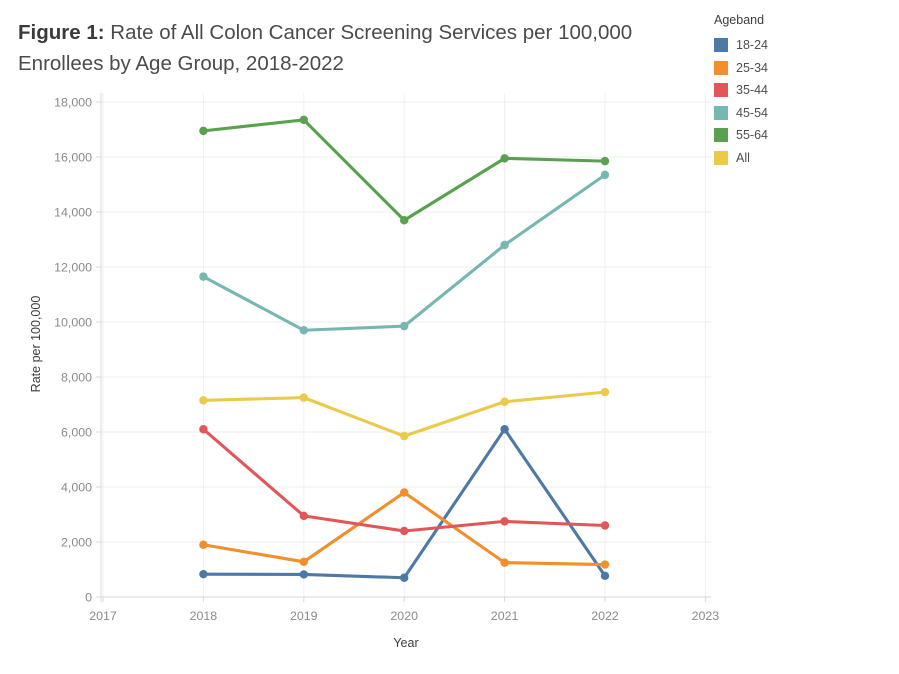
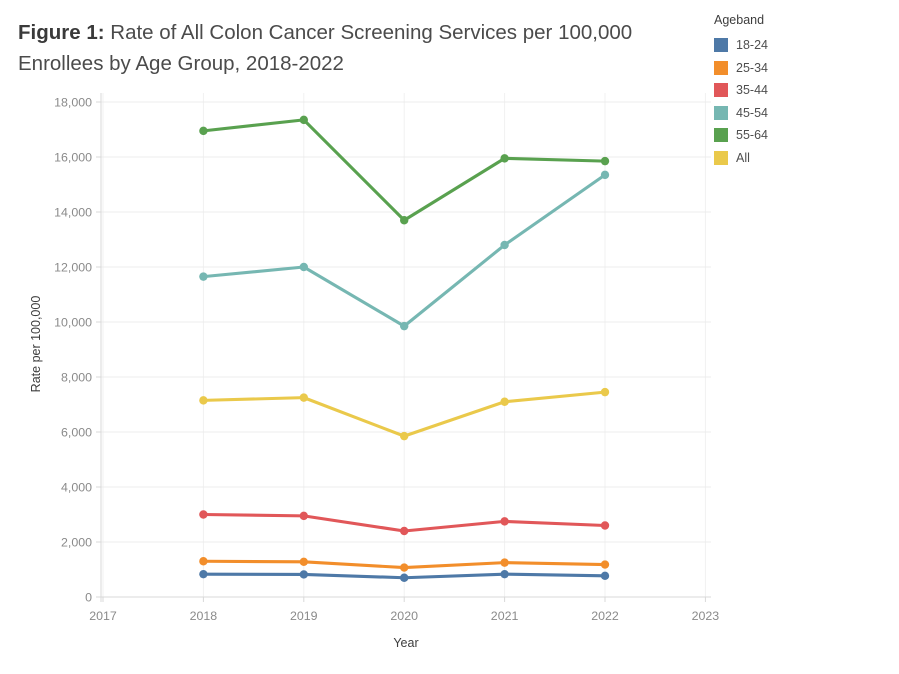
25-34/2018: 1900 -> 1300
35-44/2018: 6100 -> 3000
45-54/2019: 9700 -> 12000
25-34/2020: 3800 -> 1100
18-24/2021: 6100 -> 800
